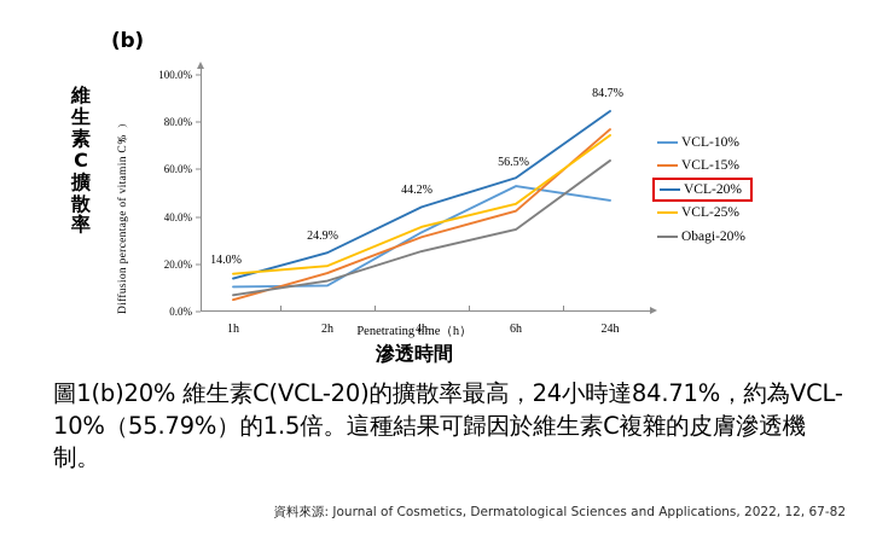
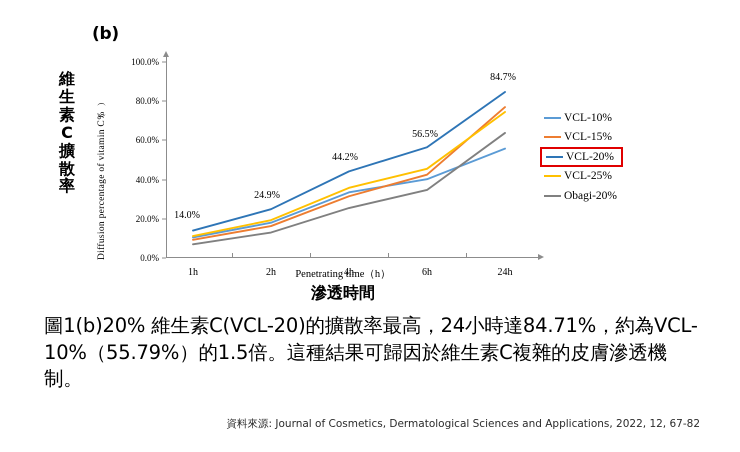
VCL-15%/1h: 5% -> 9%
VCL-25%/1h: 16% -> 11%
VCL-10%/2h: 11% -> 18%
VCL-10%/6h: 53% -> 40%
VCL-10%/24h: 47% -> 56%
